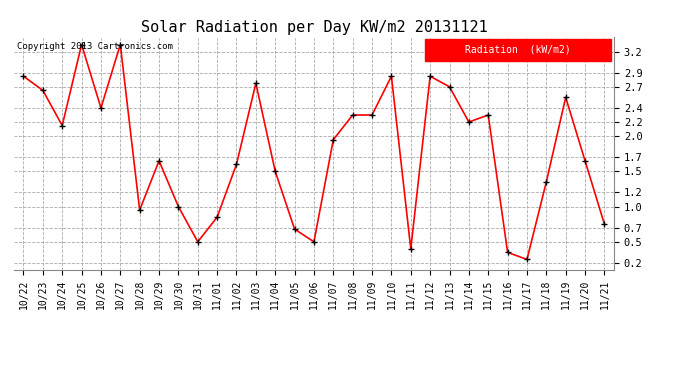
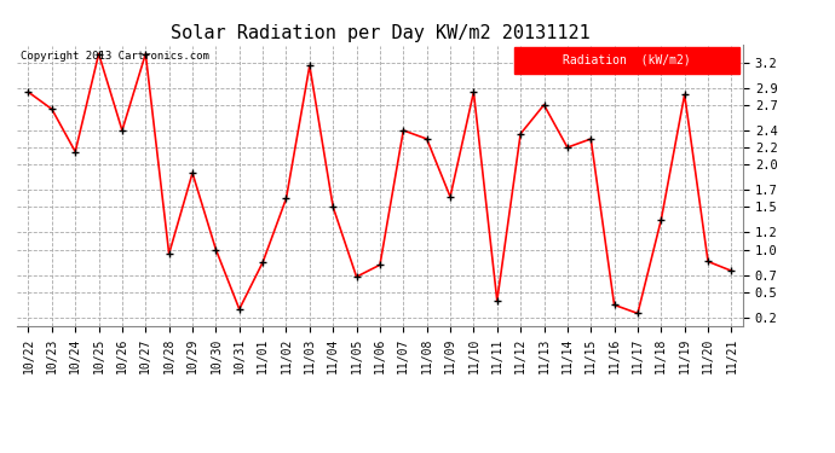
10/29: 1.65 -> 1.90
10/31: 0.50 -> 0.30
11/03: 2.75 -> 3.16
11/06: 0.50 -> 0.82
11/07: 1.95 -> 2.40
11/09: 2.30 -> 1.62
11/12: 2.85 -> 2.36
11/19: 2.55 -> 2.82
11/20: 1.65 -> 0.86
